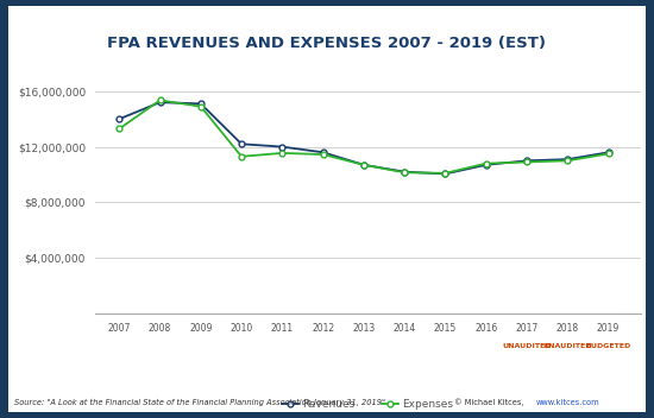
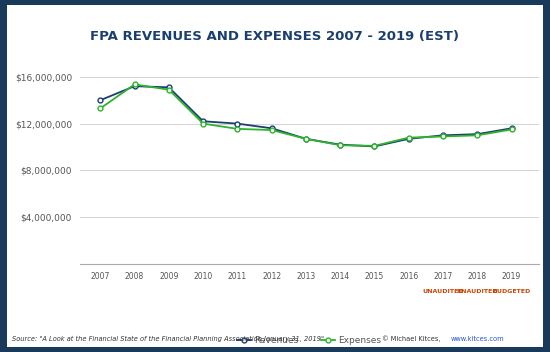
Expenses/2010: $11,300,000 -> $12,000,000
